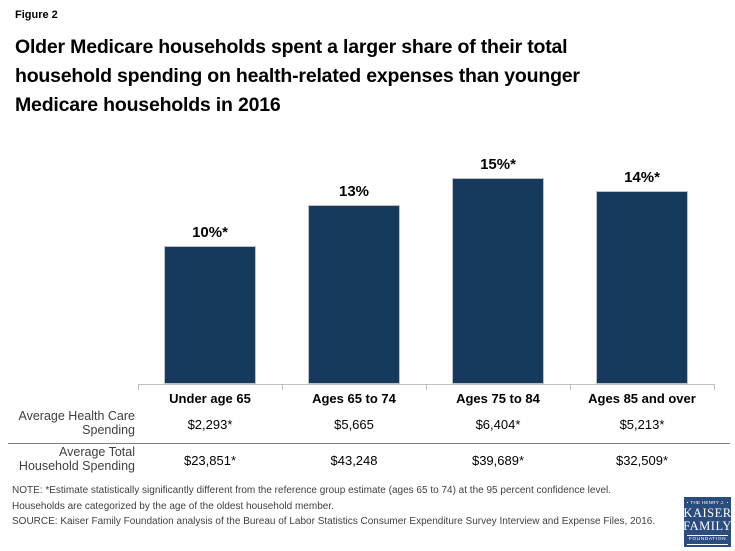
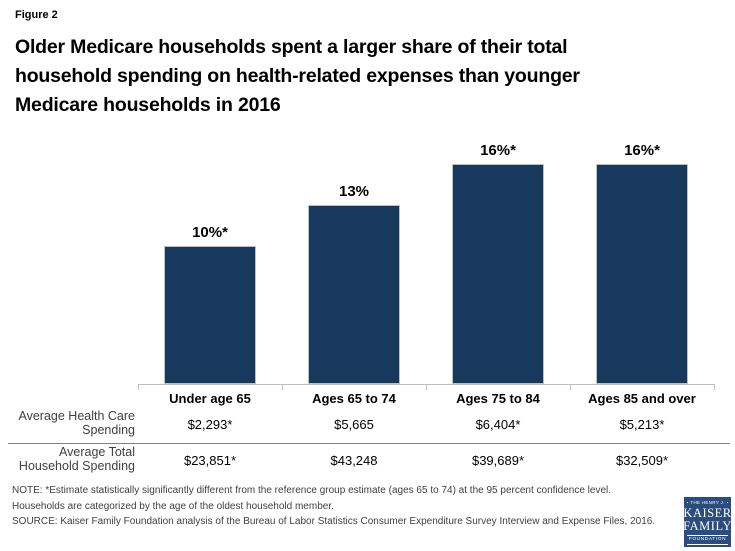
Ages 75 to 84: 15 -> 16
Ages 85 and over: 14 -> 16
